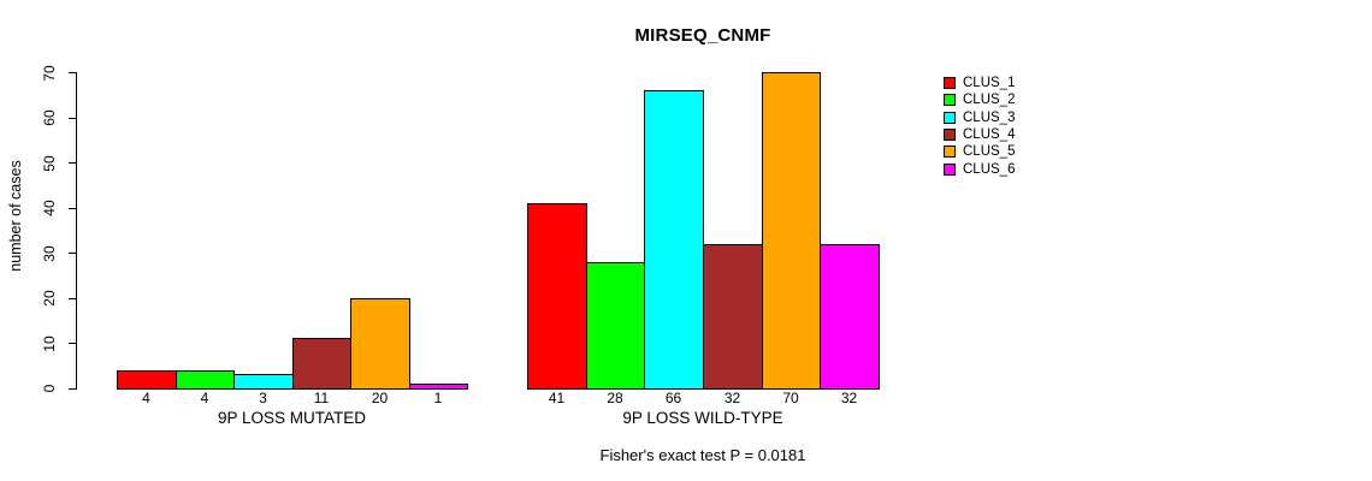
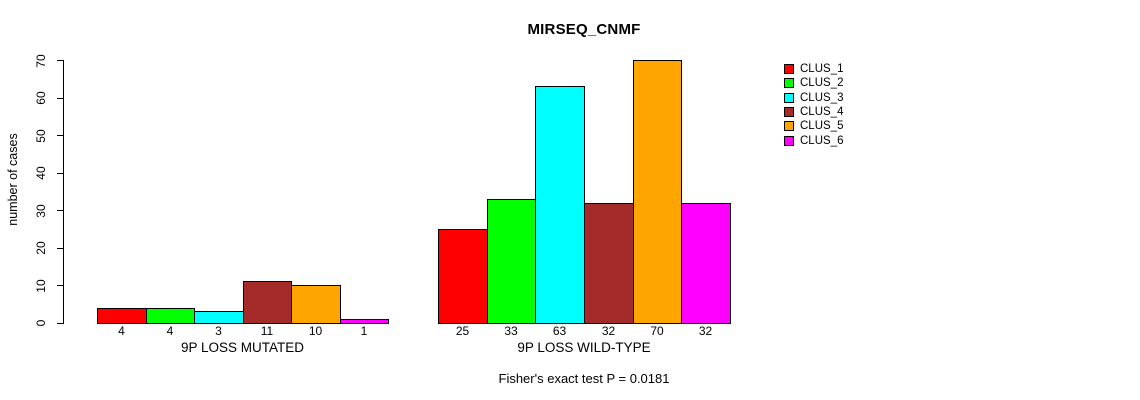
CLUS_5/9P LOSS MUTATED: 20 -> 10
CLUS_1/9P LOSS WILD-TYPE: 41 -> 25
CLUS_2/9P LOSS WILD-TYPE: 28 -> 33
CLUS_3/9P LOSS WILD-TYPE: 66 -> 63
